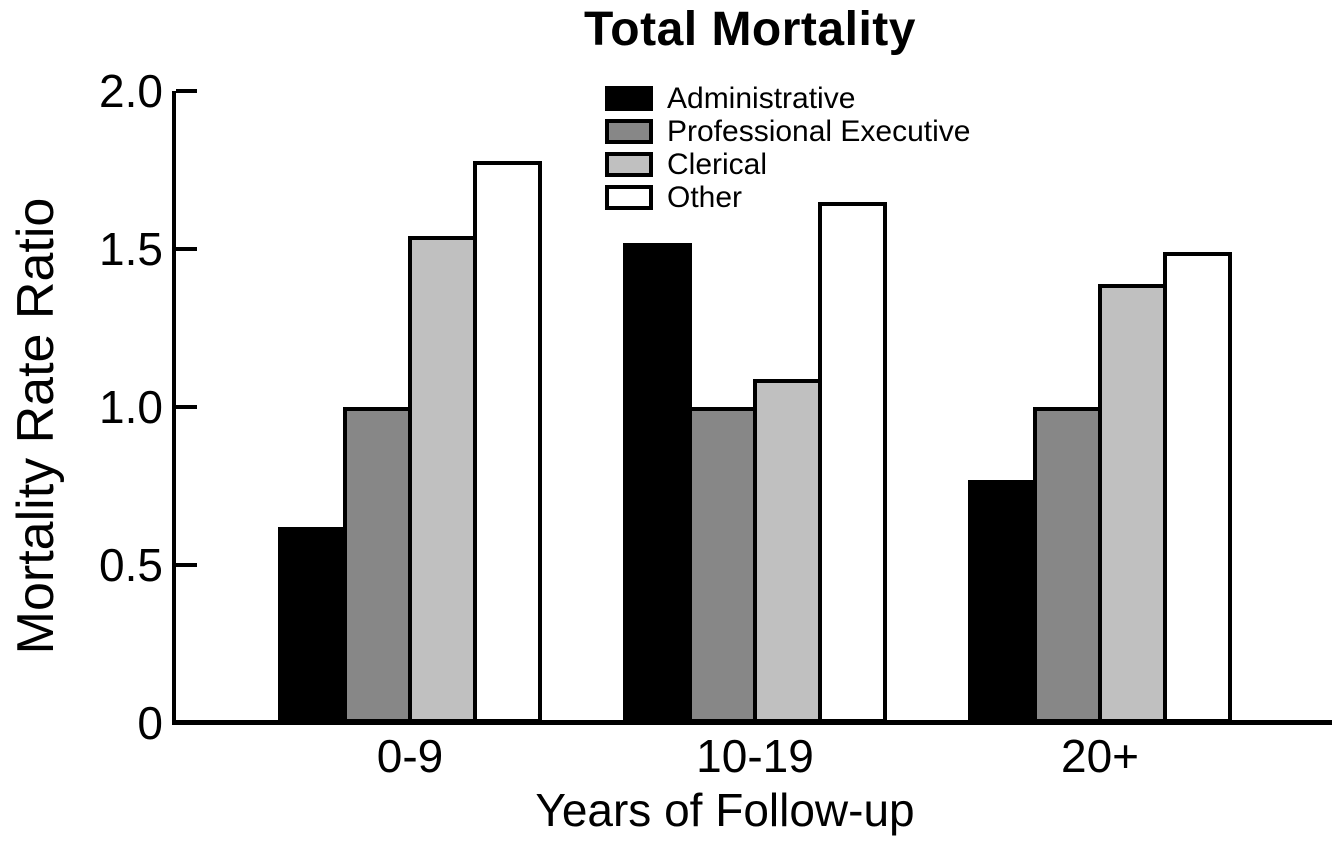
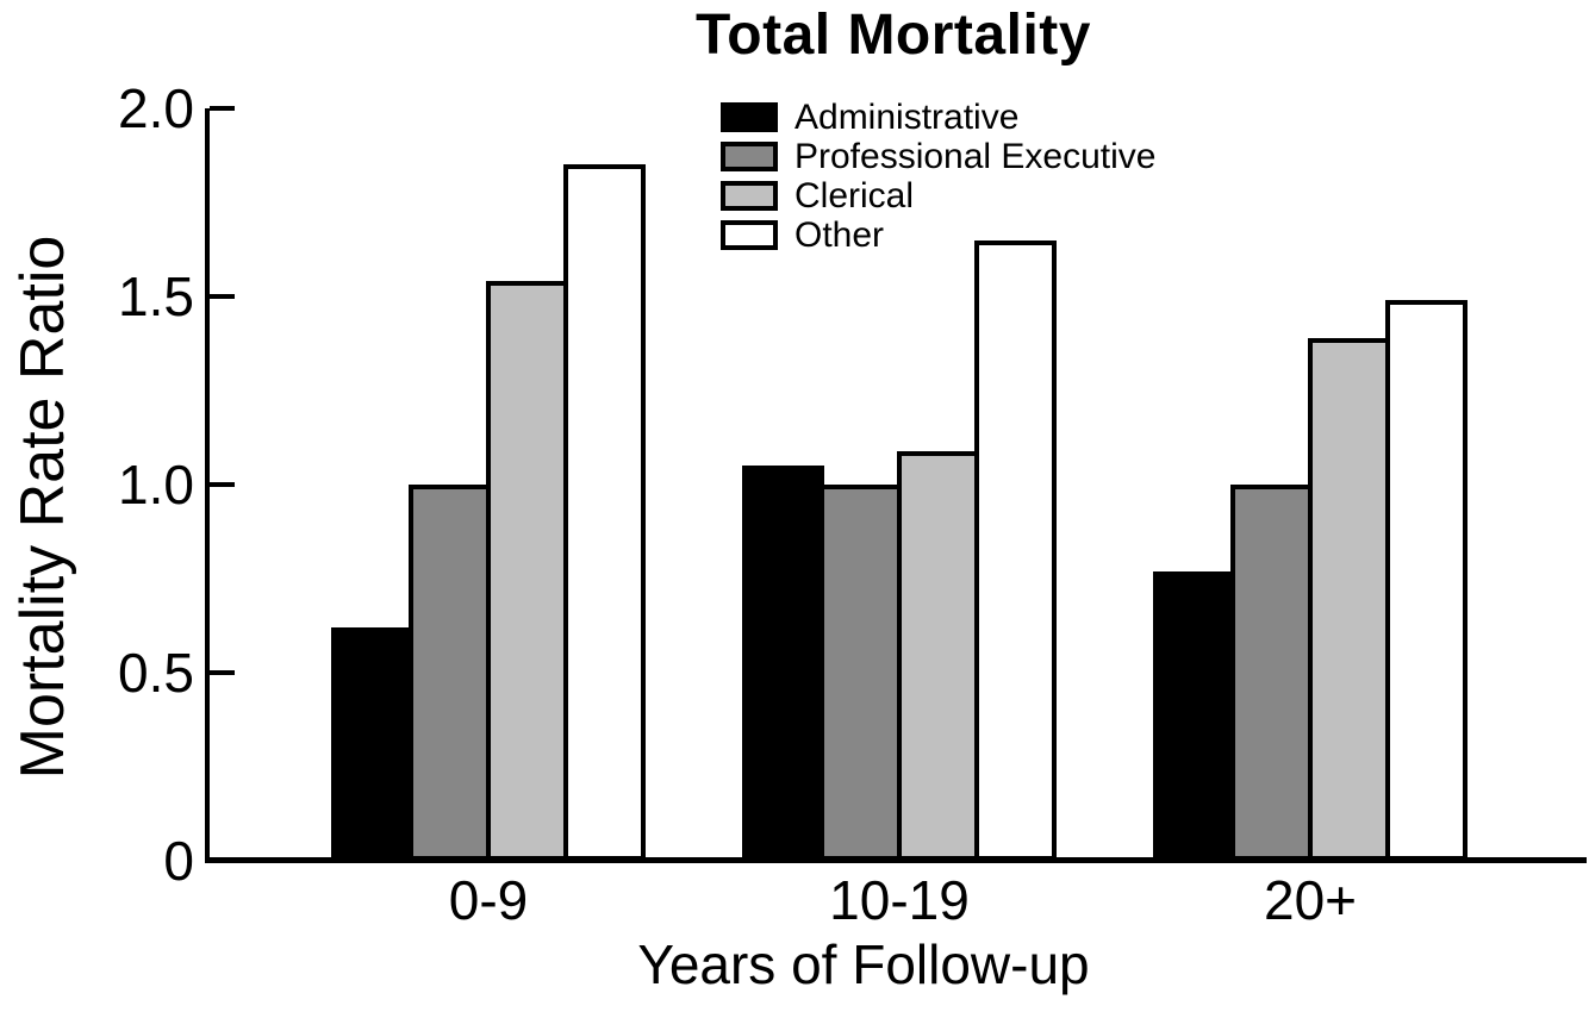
Other/0-9: 1.78 -> 1.85
Administrative/10-19: 1.52 -> 1.05
